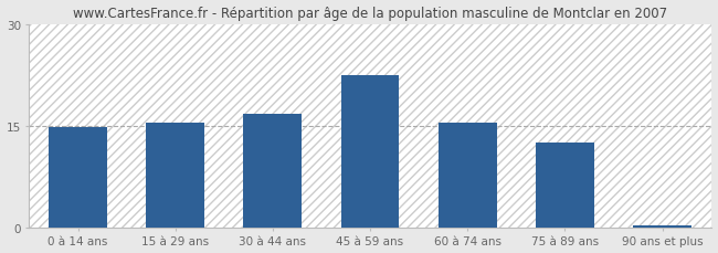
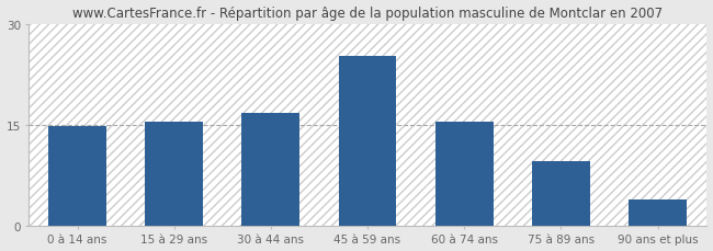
45 à 59 ans: 22.5 -> 25.2
75 à 89 ans: 12.5 -> 9.6
90 ans et plus: 0.3 -> 3.8
